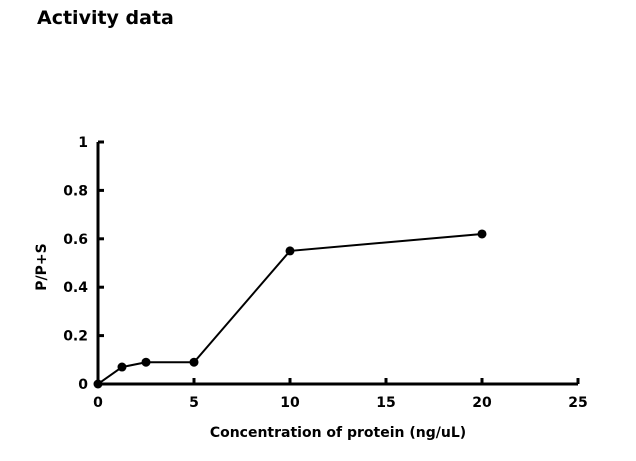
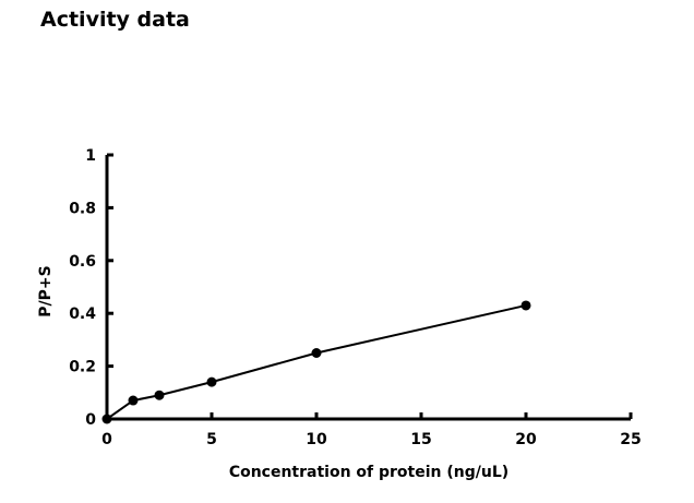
5: 0.09 -> 0.14
10: 0.55 -> 0.25
20: 0.62 -> 0.43
